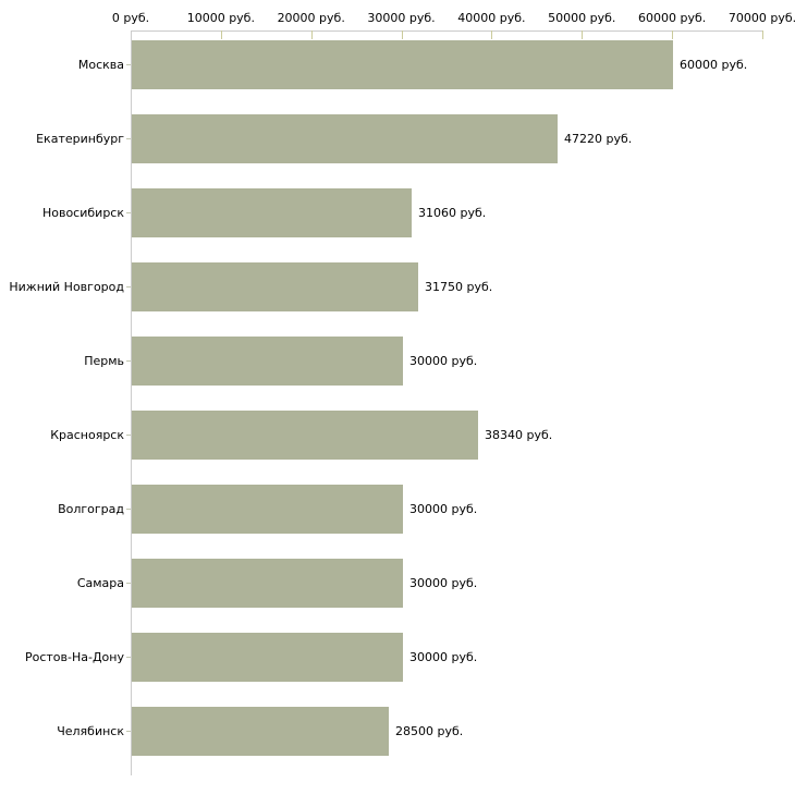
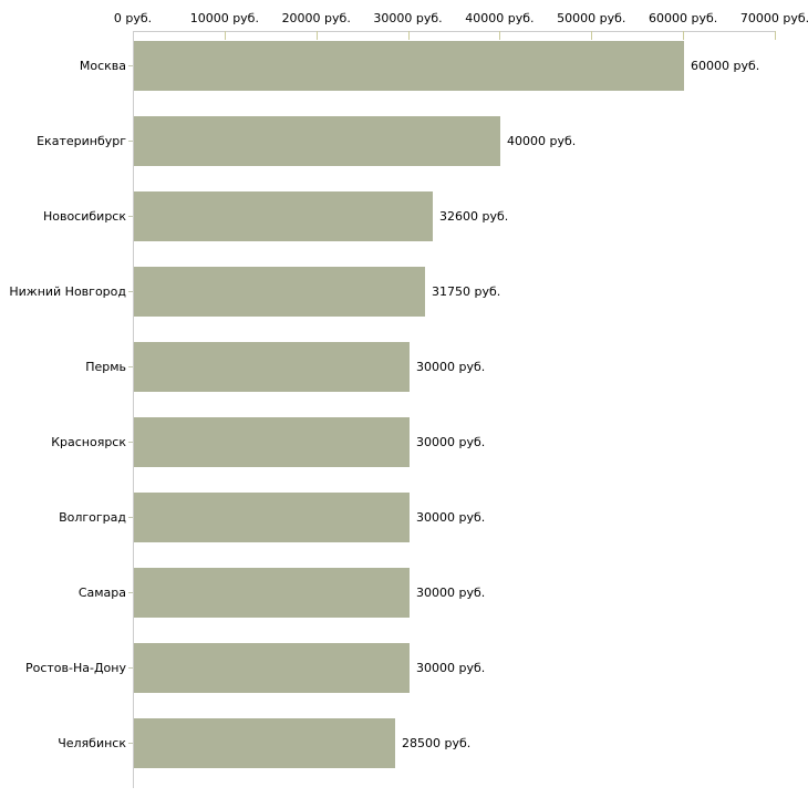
Екатеринбург: 47220 -> 40000
Новосибирск: 31060 -> 32600
Красноярск: 38340 -> 30000
